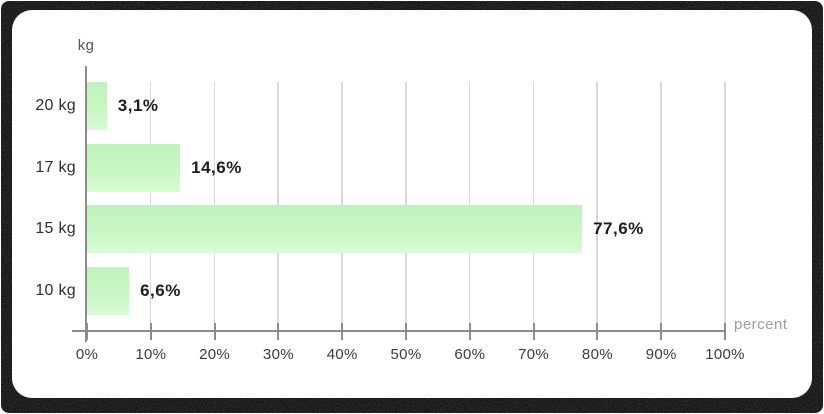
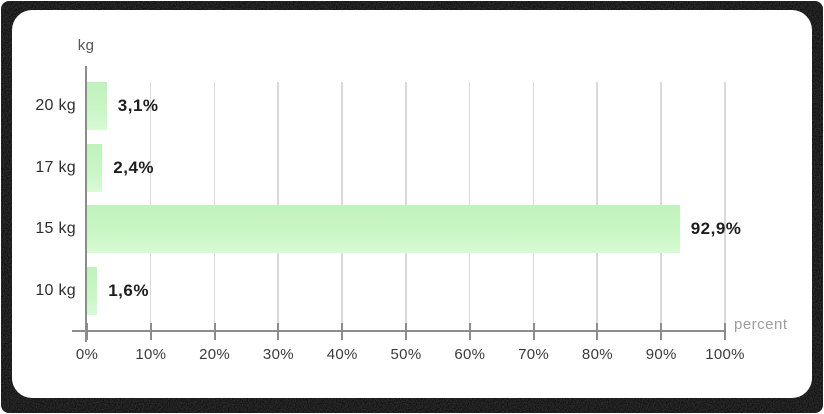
17 kg: 14,6% -> 2,4%
15 kg: 77,6% -> 92,9%
10 kg: 6,6% -> 1,6%
